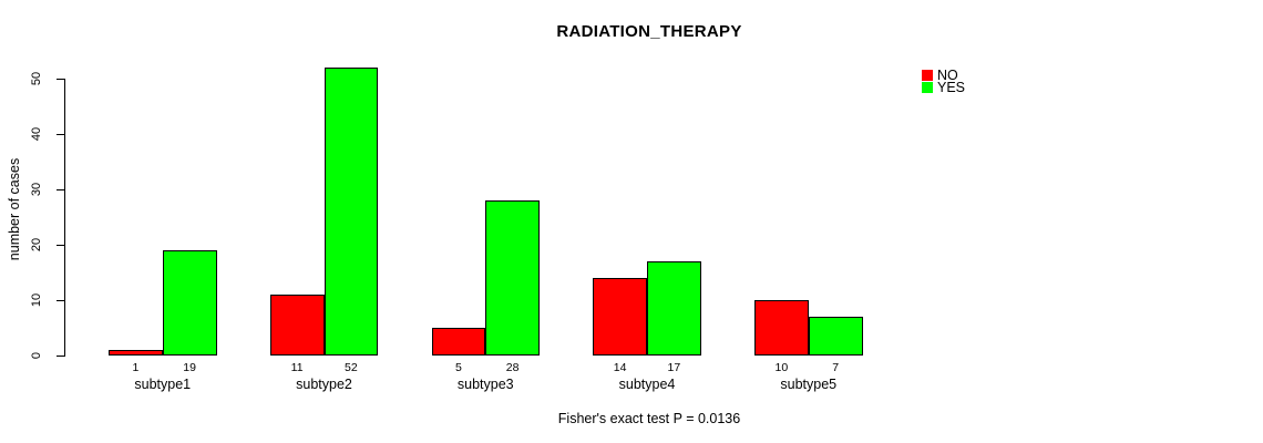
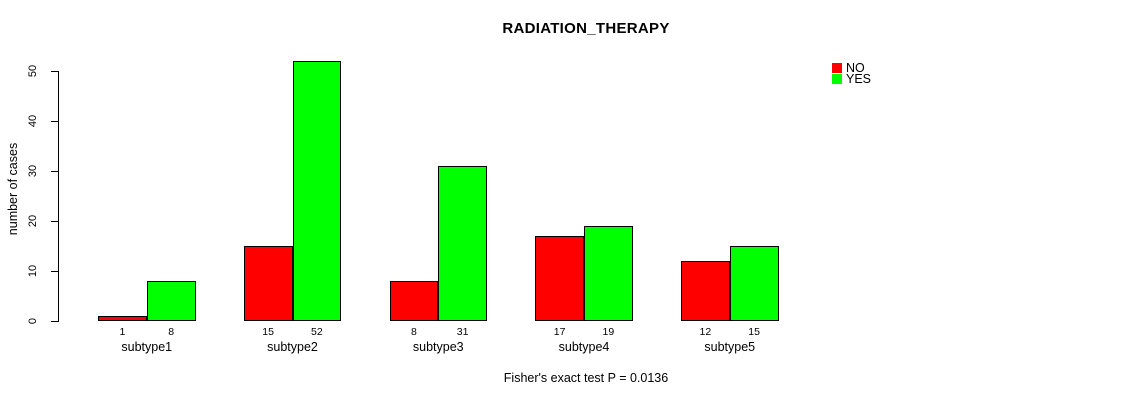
YES/subtype1: 19 -> 8
NO/subtype2: 11 -> 15
NO/subtype3: 5 -> 8
YES/subtype3: 28 -> 31
NO/subtype4: 14 -> 17
YES/subtype4: 17 -> 19
NO/subtype5: 10 -> 12
YES/subtype5: 7 -> 15
